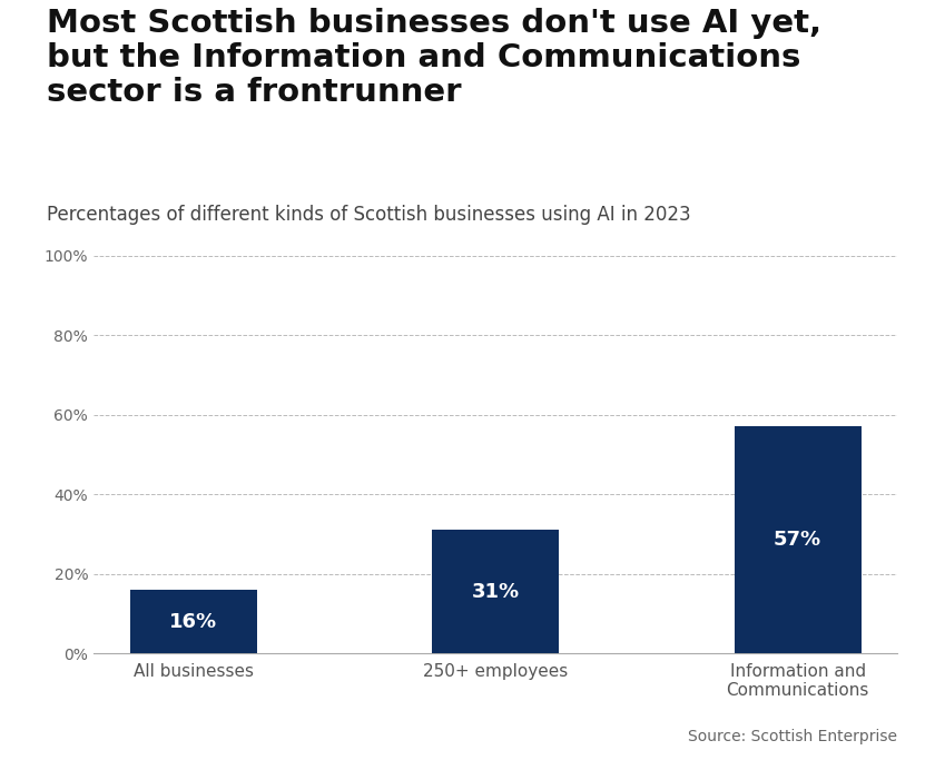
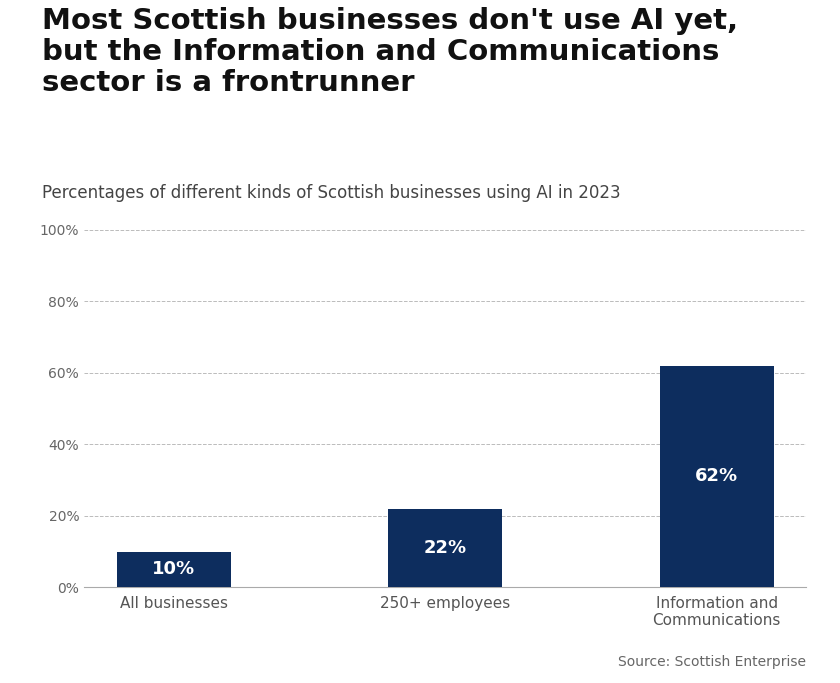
All businesses: 16% -> 10%
250+ employees: 31% -> 22%
Information and Communications: 57% -> 62%
